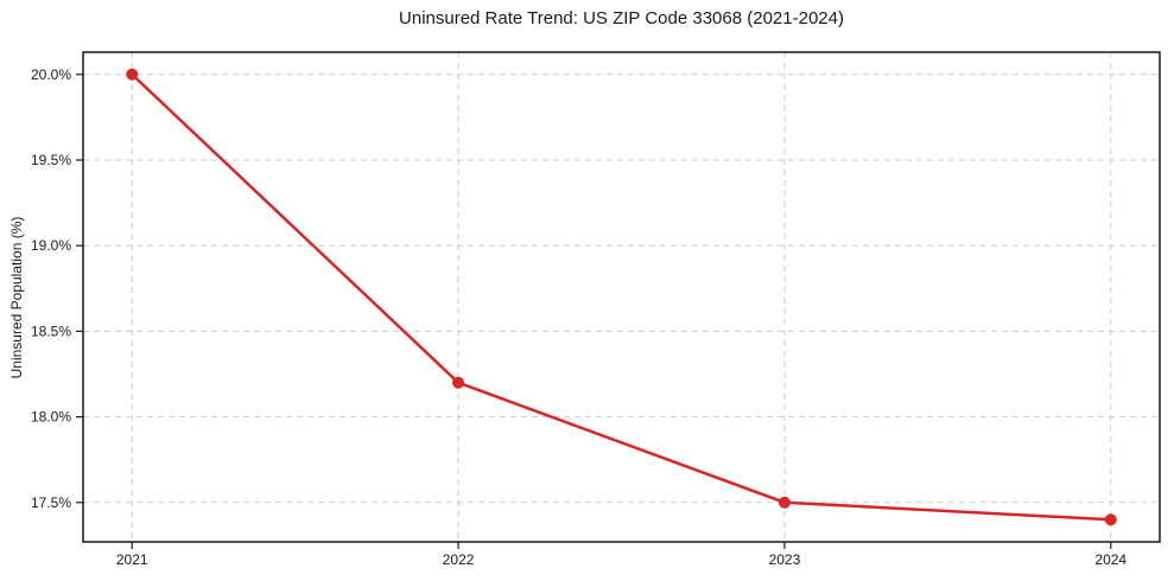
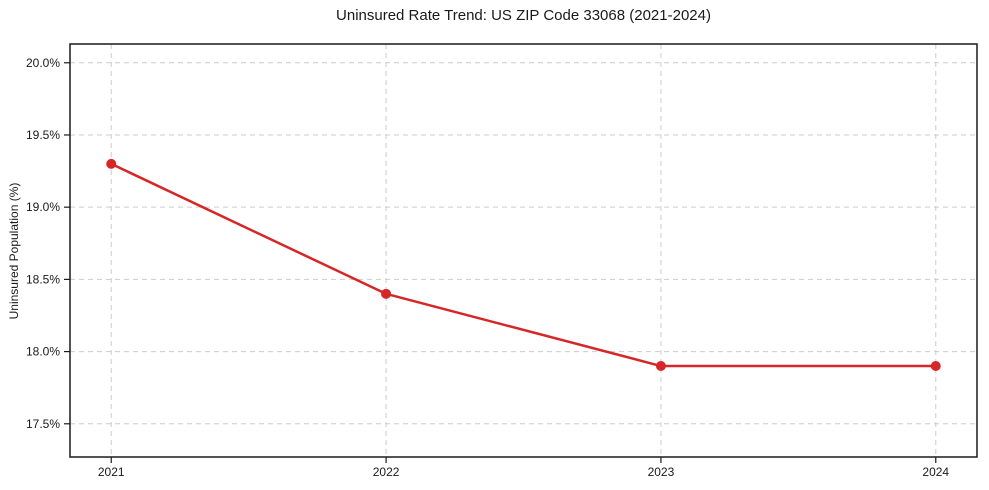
2021: 20.0% -> 19.3%
2022: 18.2% -> 18.4%
2023: 17.5% -> 17.9%
2024: 17.4% -> 17.9%
